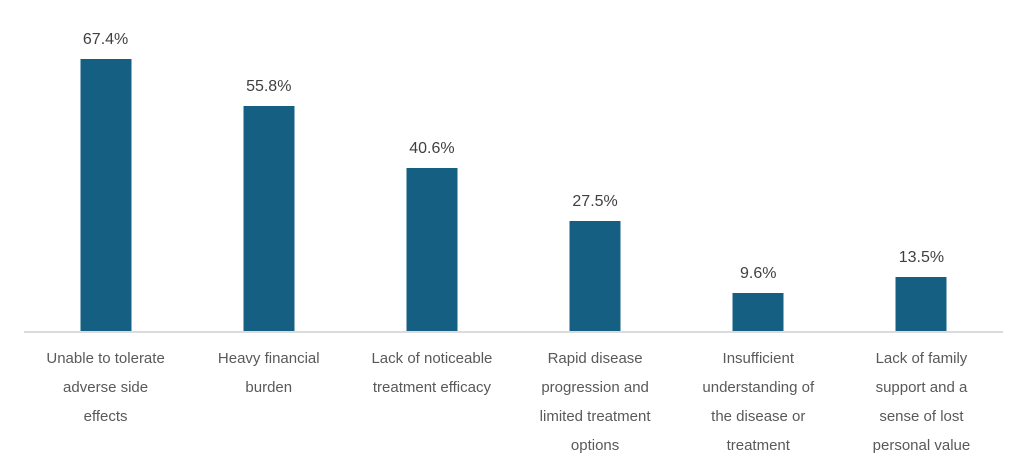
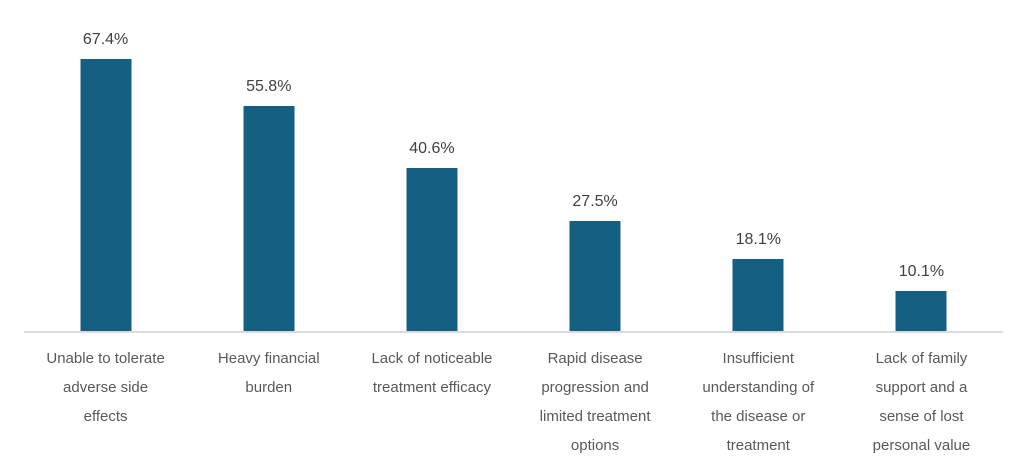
Insufficient understanding of the disease or treatment: 9.6% -> 18.1%
Lack of family support and a sense of lost personal value: 13.5% -> 10.1%
